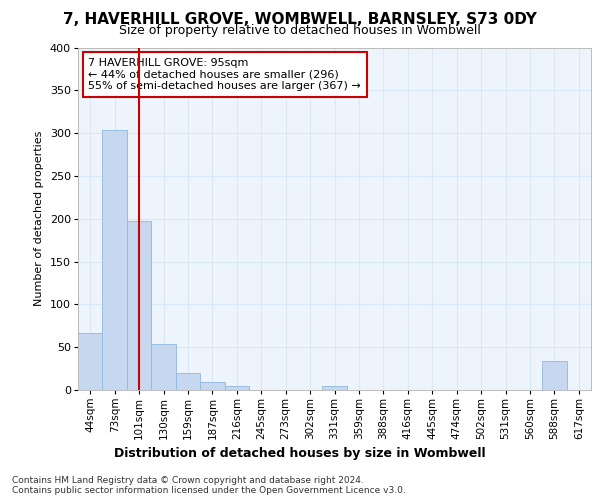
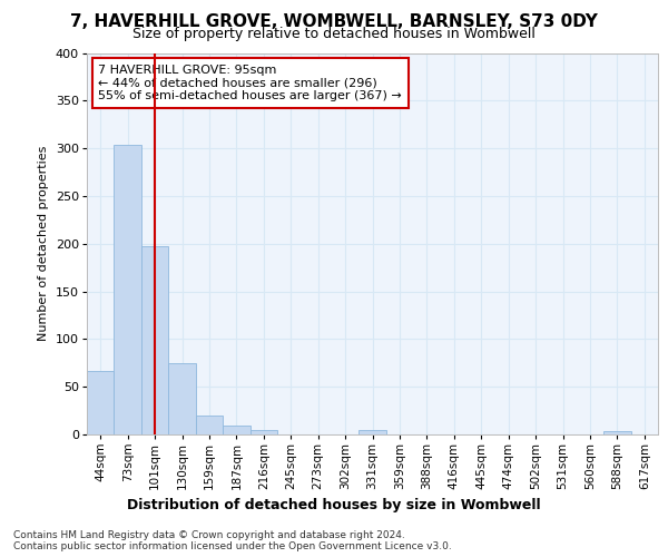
130sqm: 54 -> 75
588sqm: 34 -> 4
